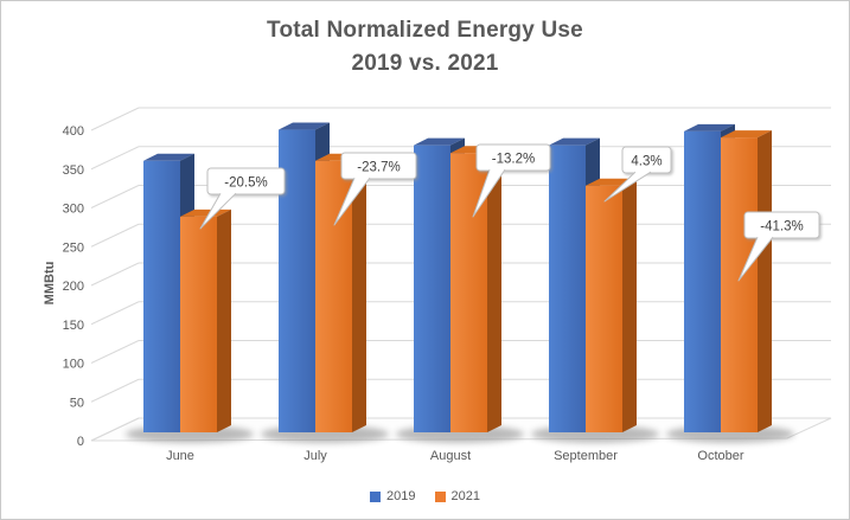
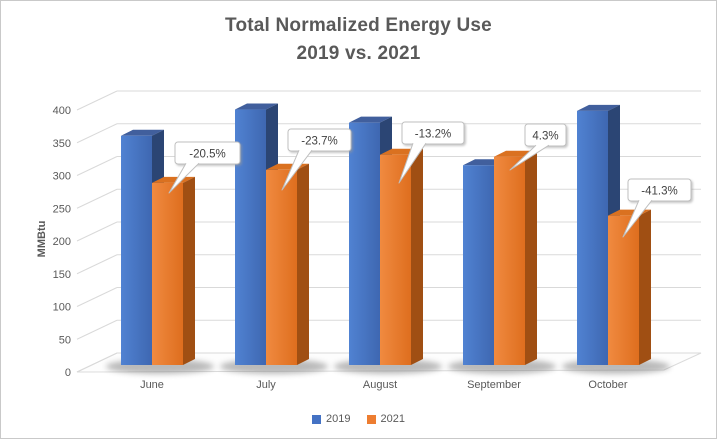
2021/July: 350 -> 300
2021/August: 360 -> 320
2019/September: 370 -> 300
2021/October: 380 -> 230
